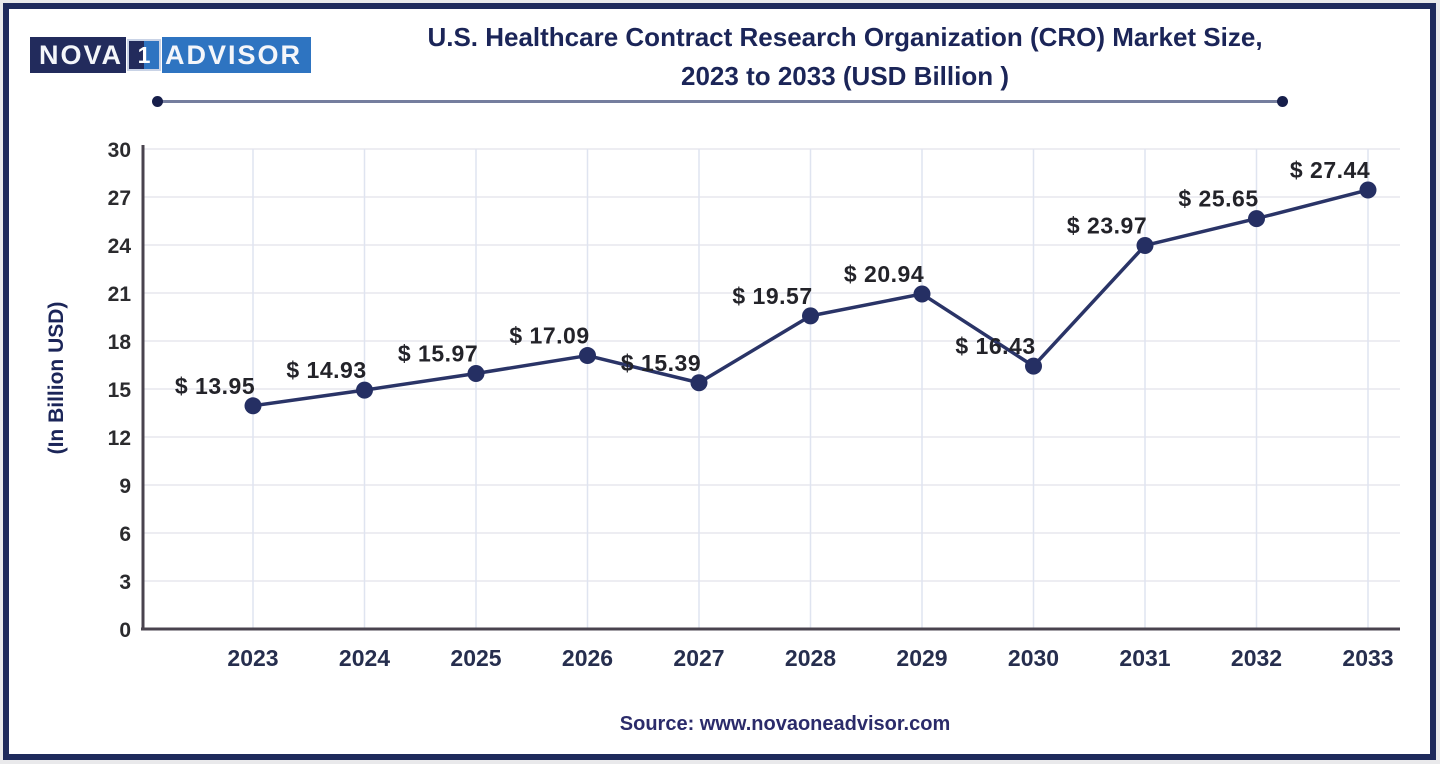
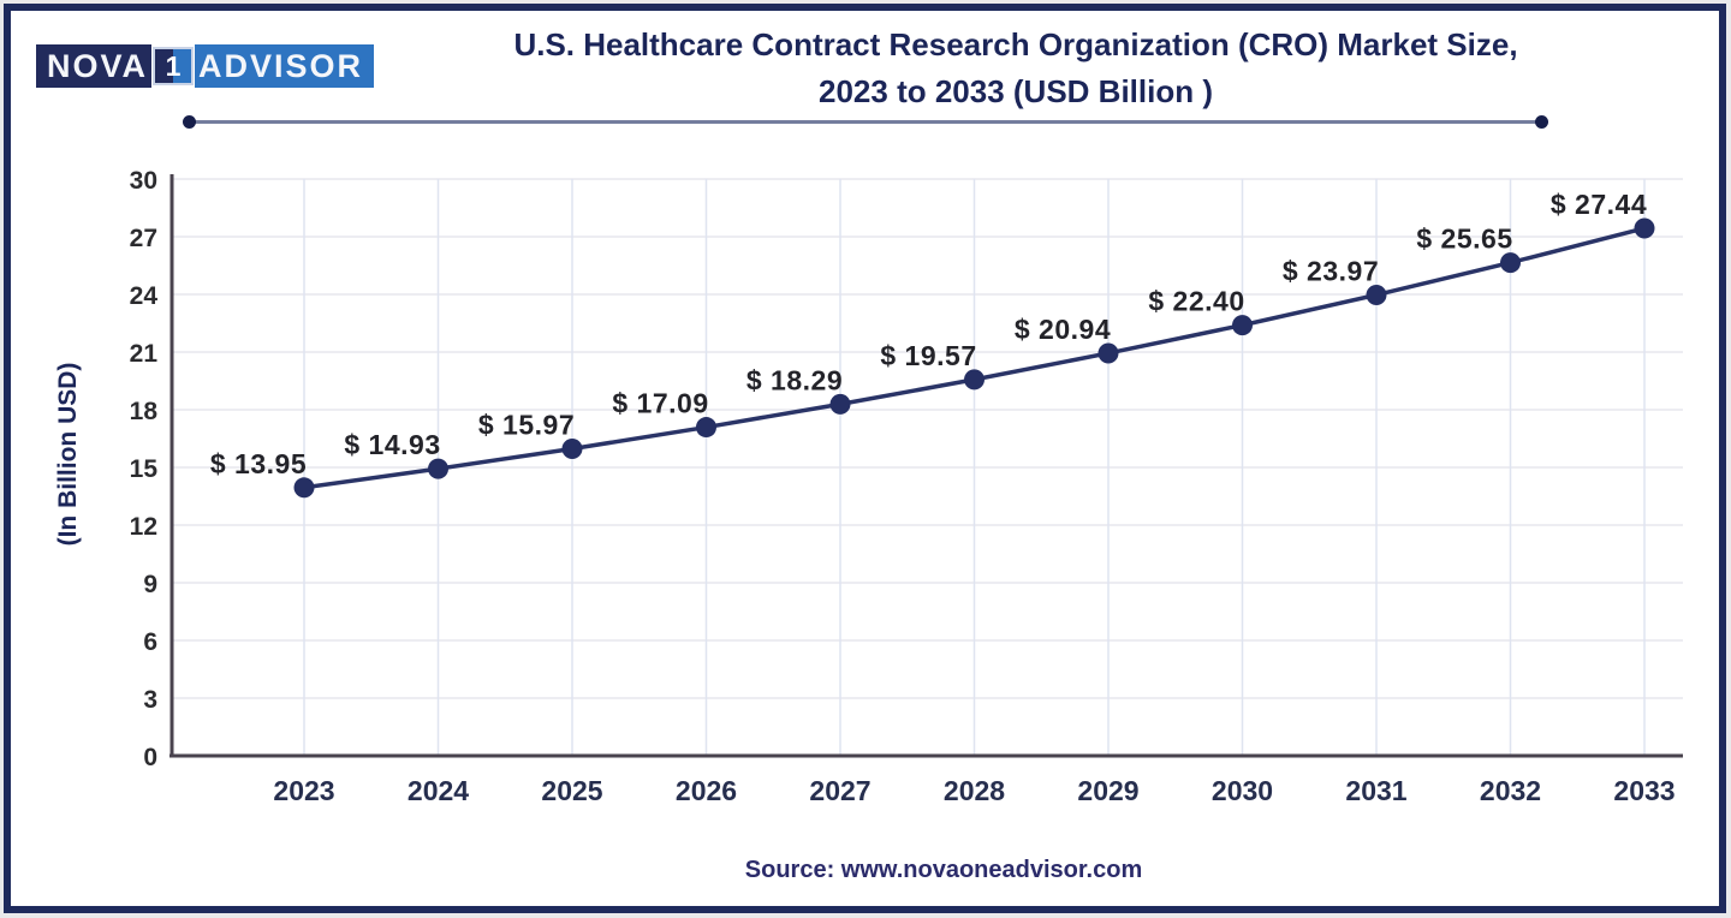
2027: 15.39 -> 18.29
2030: 16.43 -> 22.40
